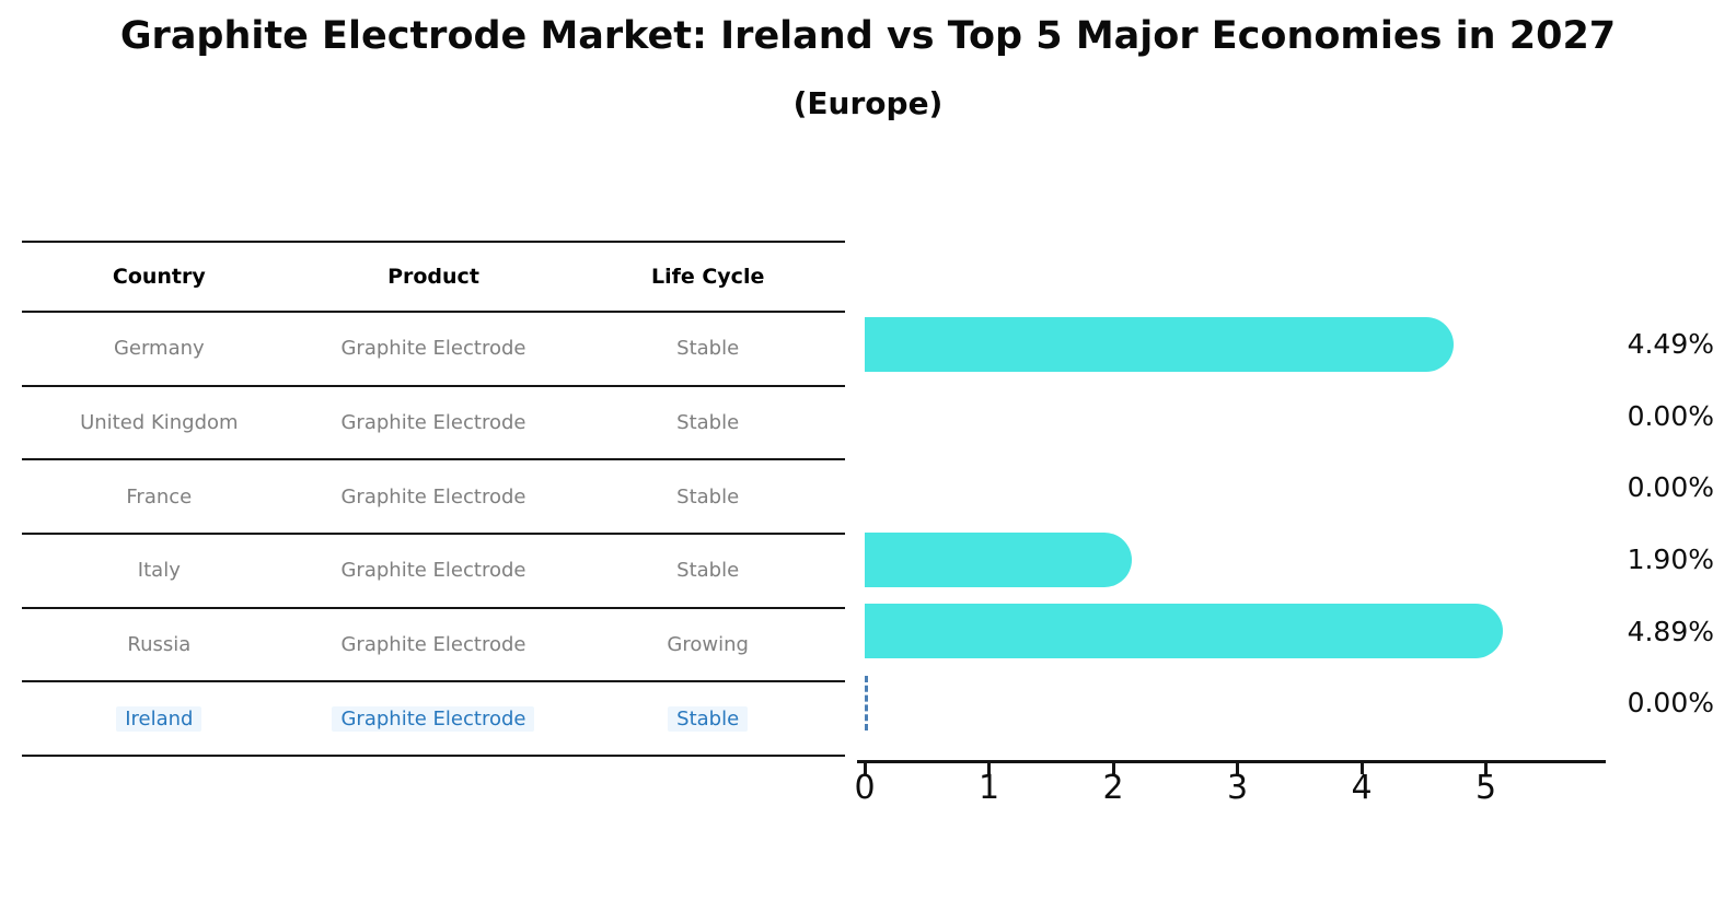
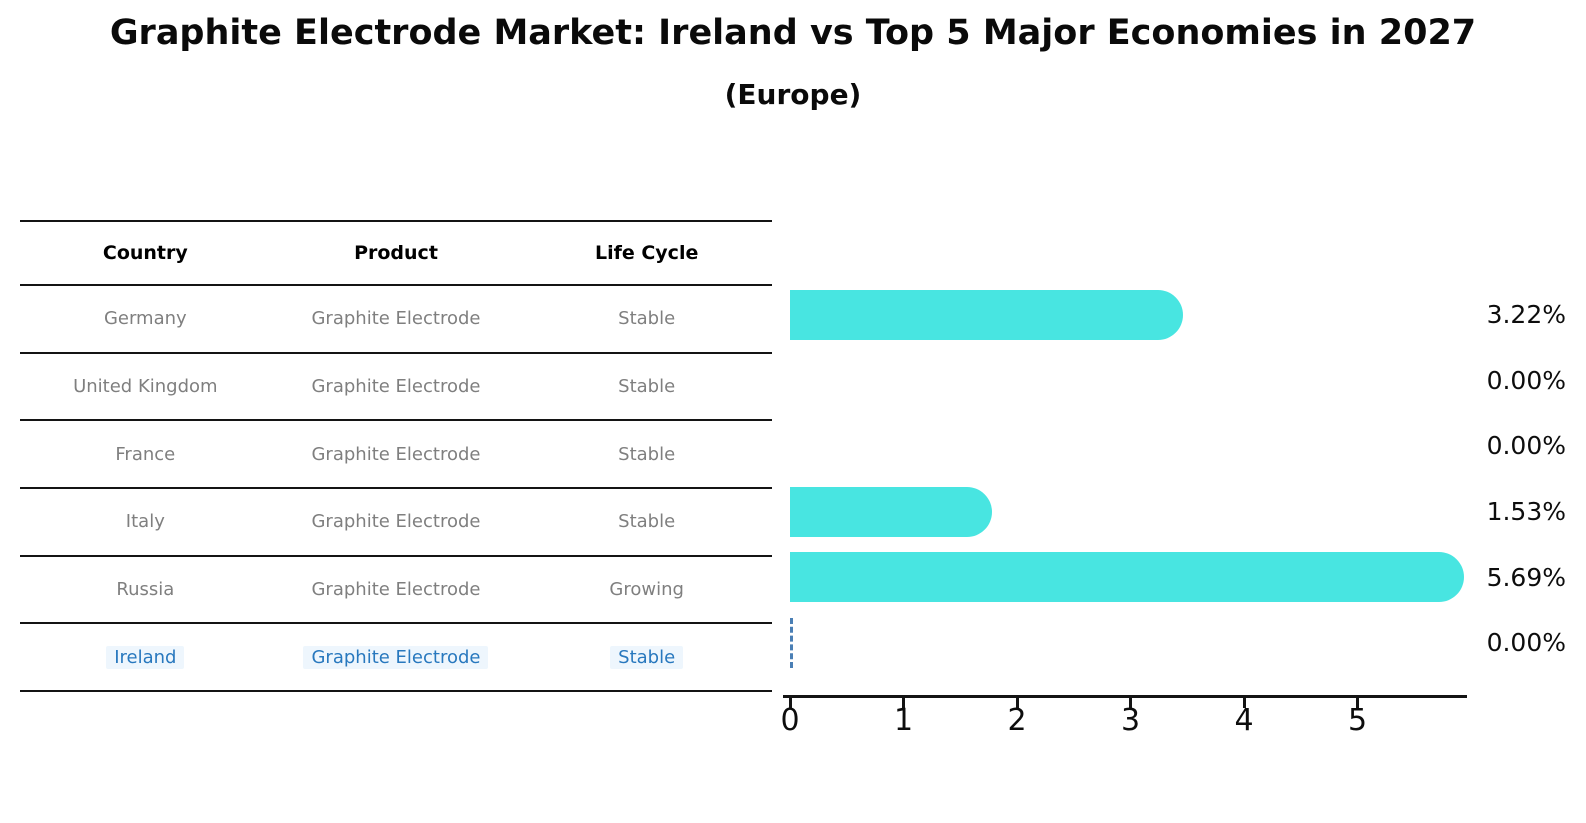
Germany: 4.49% -> 3.22%
Italy: 1.90% -> 1.53%
Russia: 4.89% -> 5.69%
